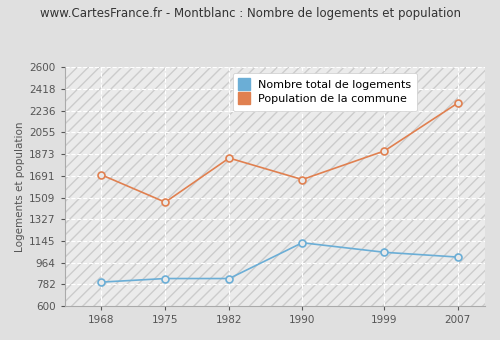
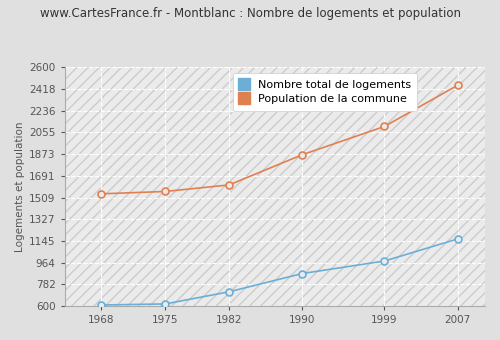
Nombre total de logements/1968: 800 -> 610
Population de la commune/1968: 1700 -> 1540
Nombre total de logements/1975: 830 -> 620
Population de la commune/1975: 1470 -> 1560
Nombre total de logements/1982: 830 -> 720
Population de la commune/1982: 1840 -> 1620
Nombre total de logements/1990: 1130 -> 870
Population de la commune/1990: 1660 -> 1870
Nombre total de logements/1999: 1050 -> 980
Population de la commune/1999: 1900 -> 2100
Nombre total de logements/2007: 1010 -> 1160
Population de la commune/2007: 2300 -> 2450
